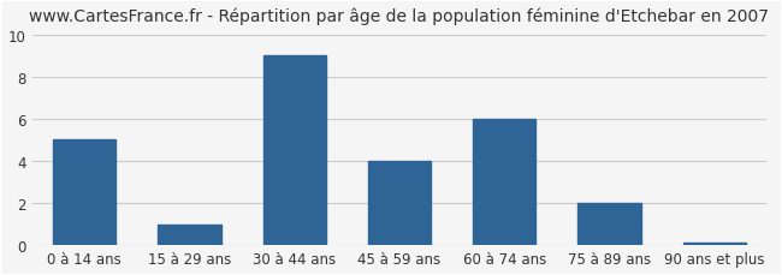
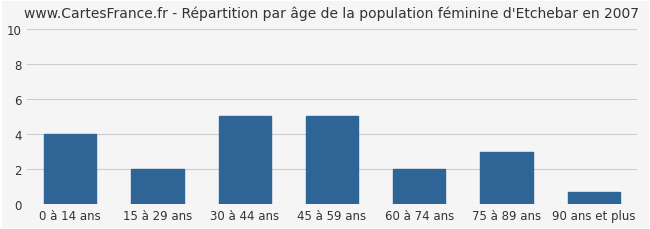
0 à 14 ans: 5.0 -> 4.0
15 à 29 ans: 1.0 -> 2.0
30 à 44 ans: 9.0 -> 5.0
45 à 59 ans: 4.0 -> 5.0
60 à 74 ans: 6.0 -> 2.0
75 à 89 ans: 2.0 -> 3.0
90 ans et plus: 0.1 -> 0.7
